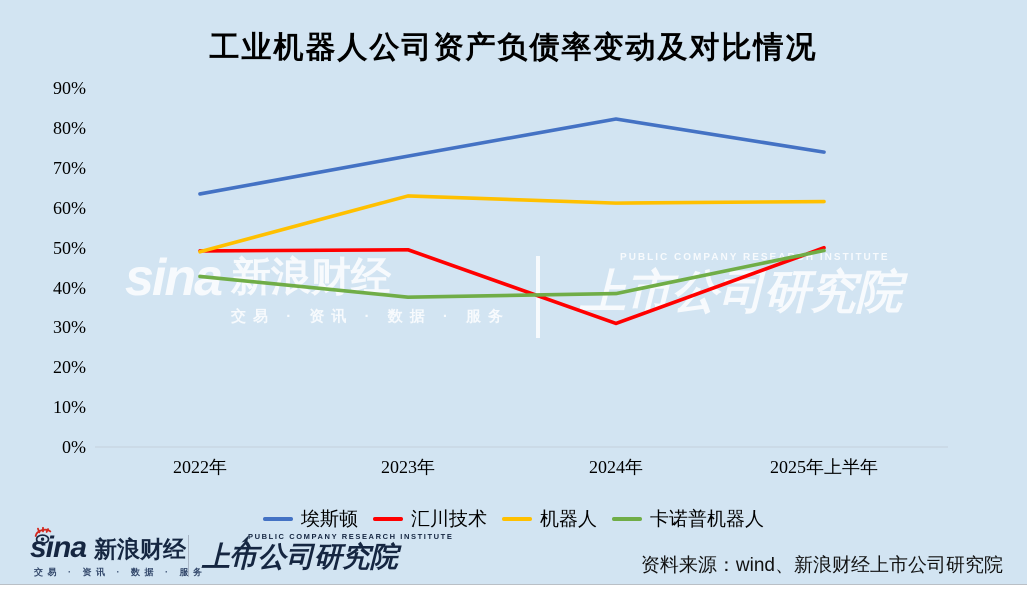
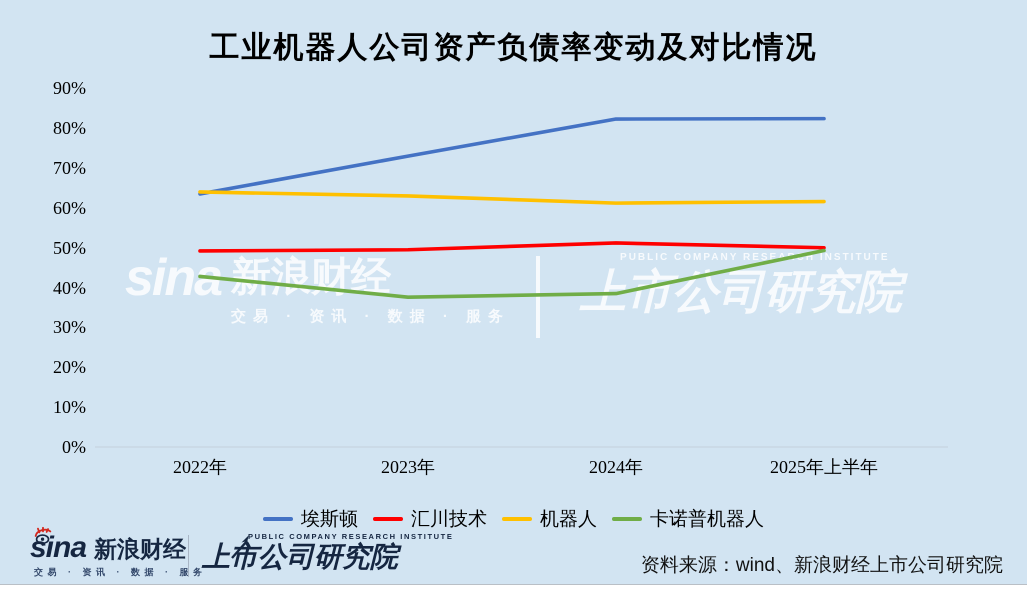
机器人/2022年: 49% -> 64%
汇川技术/2024年: 31% -> 51%
埃斯顿/2025年上半年: 74% -> 82%
